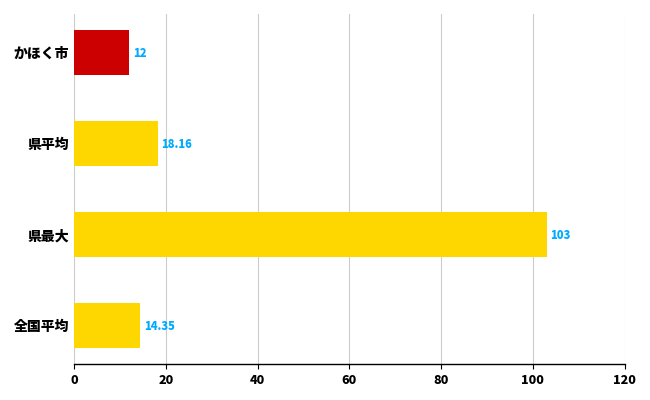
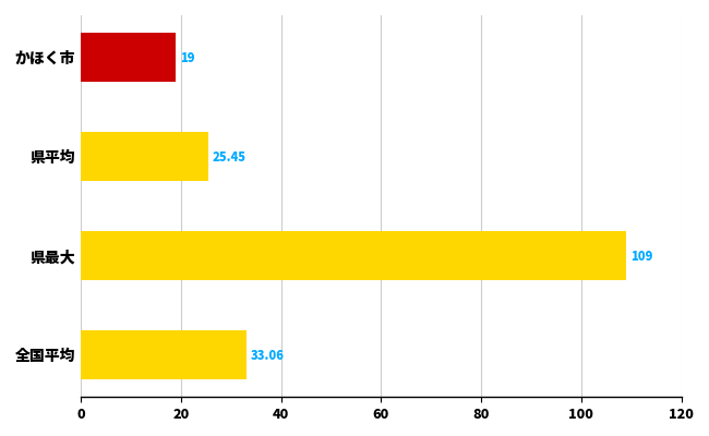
かほく市: 12 -> 19
県平均: 18.16 -> 25.45
県最大: 103 -> 109
全国平均: 14.35 -> 33.06
